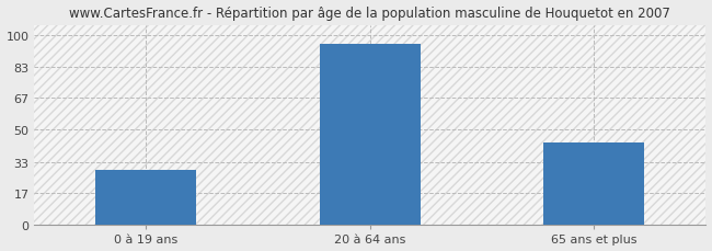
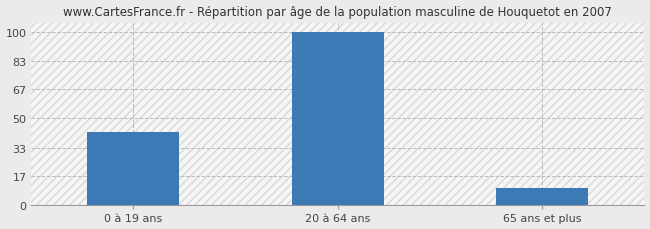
0 à 19 ans: 29 -> 42
20 à 64 ans: 95 -> 100
65 ans et plus: 43 -> 10
